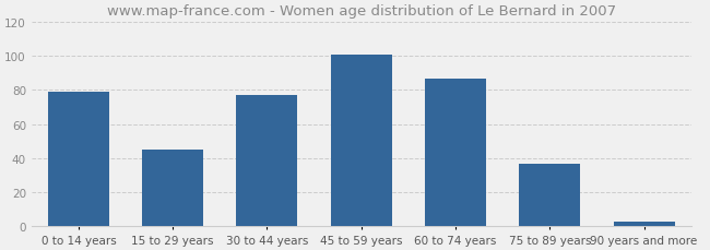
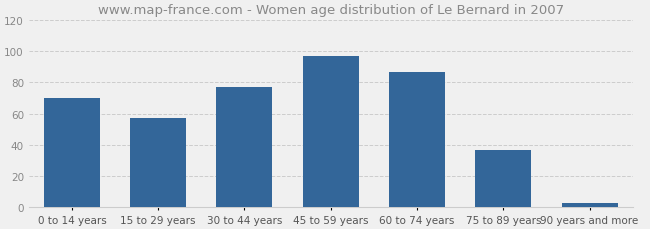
0 to 14 years: 79 -> 70
15 to 29 years: 45 -> 57
45 to 59 years: 101 -> 97
